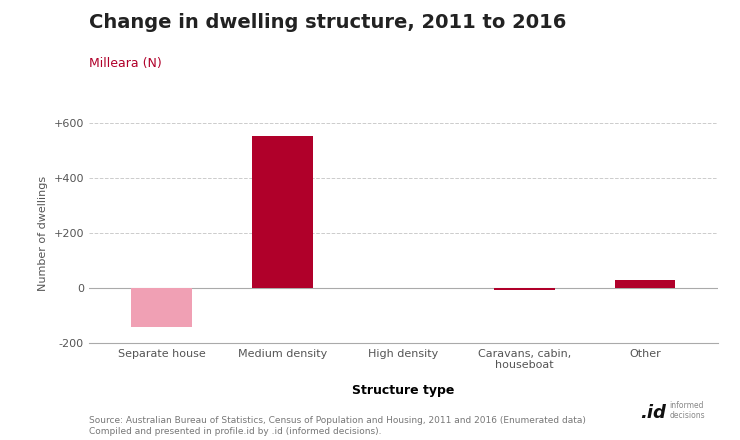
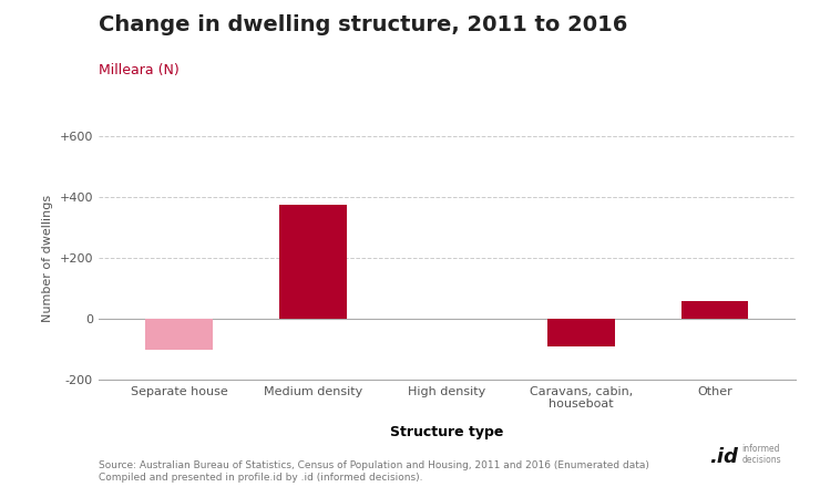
Separate house: -140 -> -100
Medium density: 555 -> 375
Caravans, cabin, houseboat: -5 -> -90
Other: 30 -> 60
